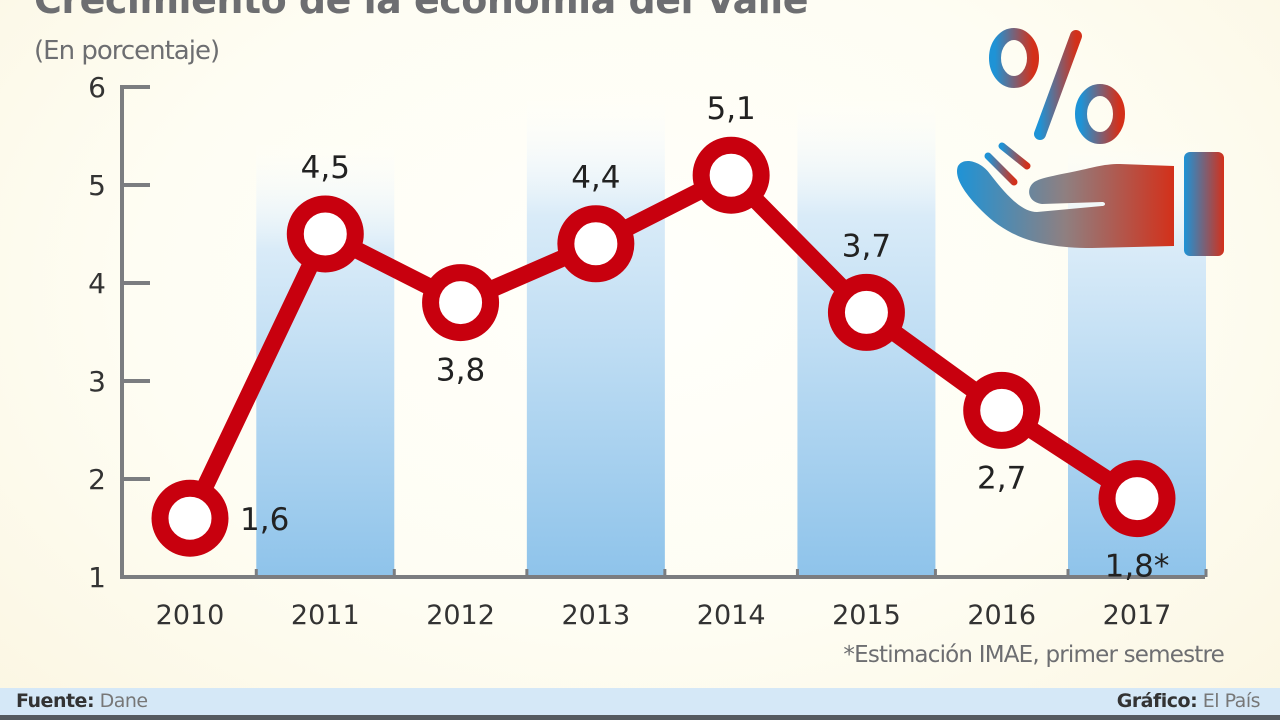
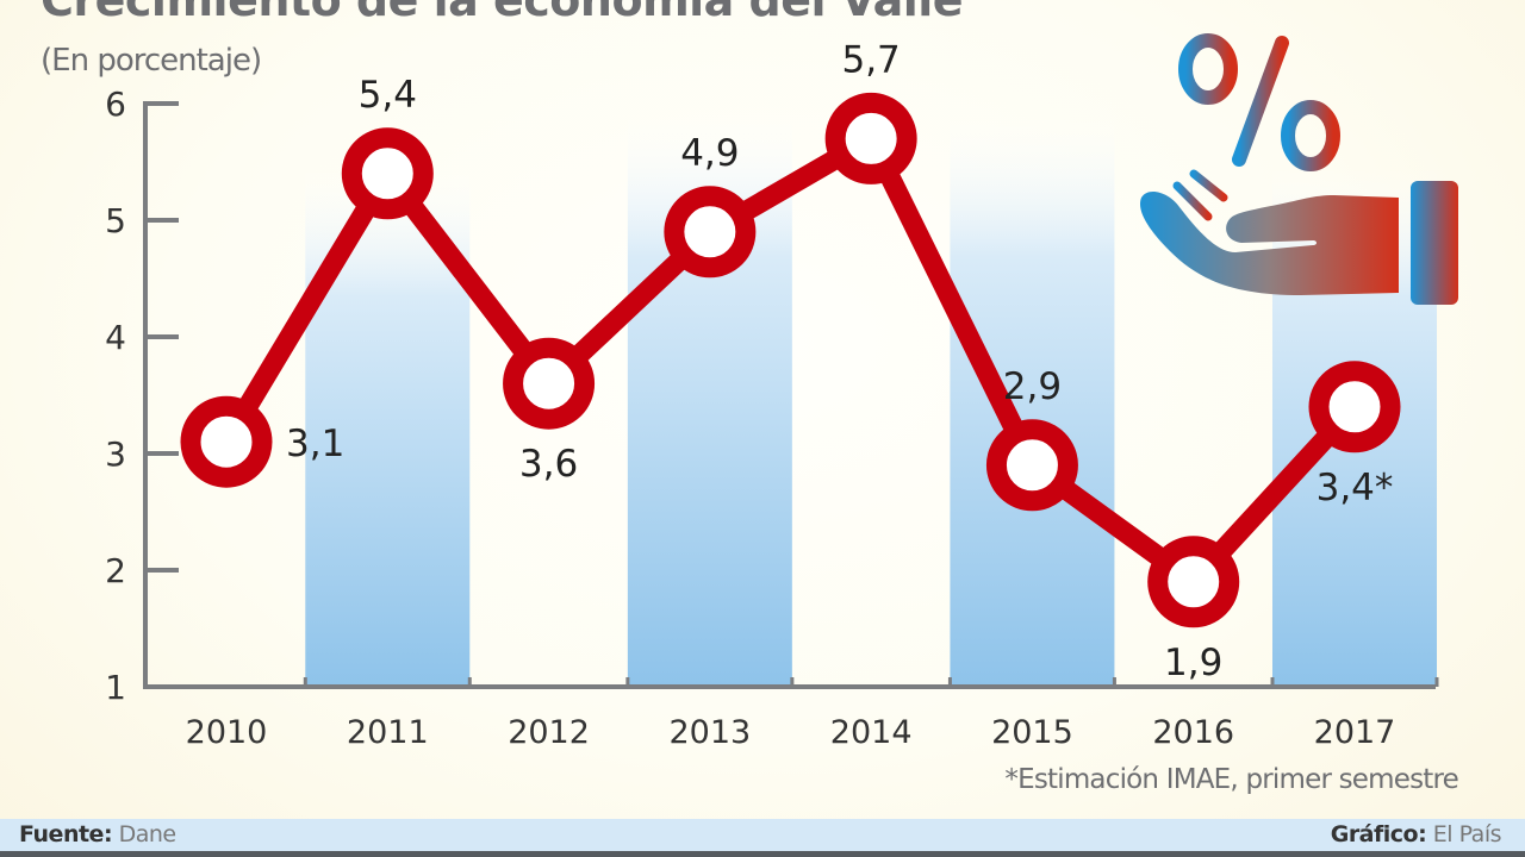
2010: 1,6 -> 3,1
2011: 4,5 -> 5,4
2012: 3,8 -> 3,6
2013: 4,4 -> 4,9
2014: 5,1 -> 5,7
2015: 3,7 -> 2,9
2016: 2,7 -> 1,9
2017: 1,8 -> 3,4
